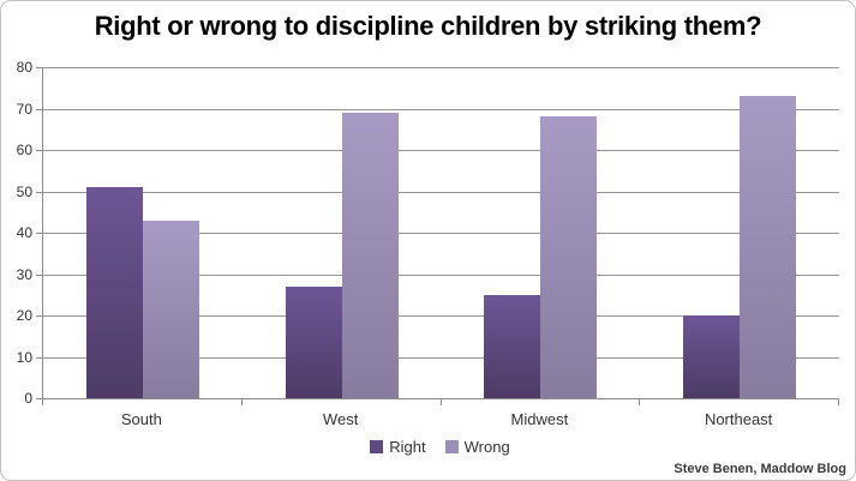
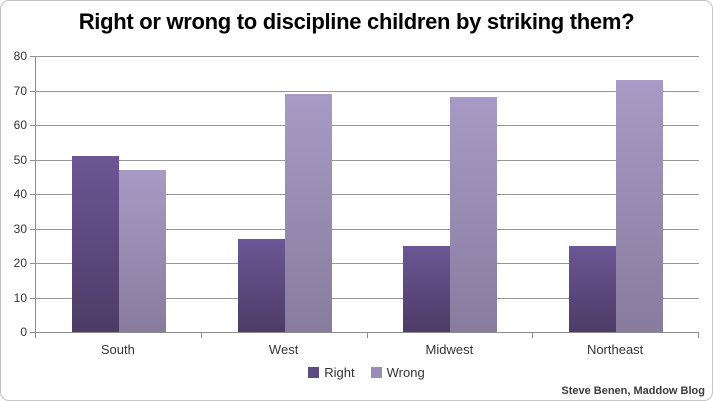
Wrong/South: 43 -> 47
Right/Northeast: 20 -> 25
